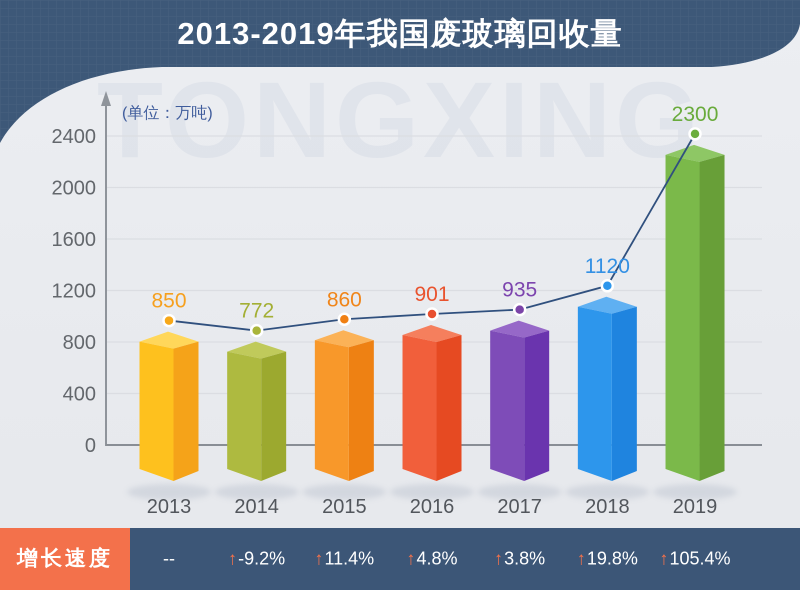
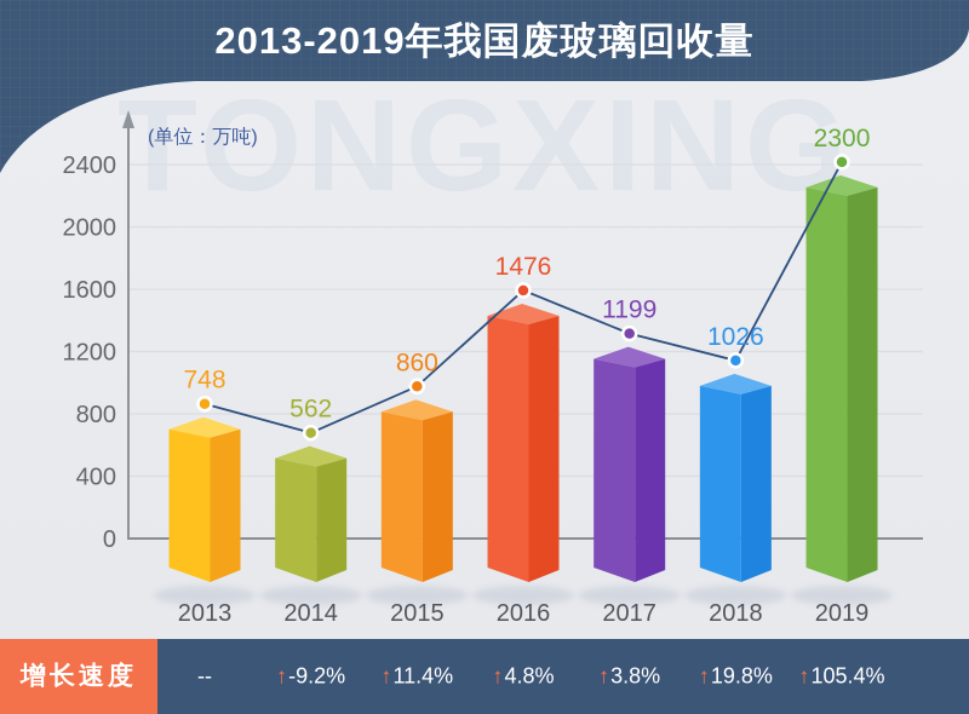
2013: 850 -> 748
2014: 772 -> 562
2016: 901 -> 1476
2017: 935 -> 1199
2018: 1120 -> 1026
